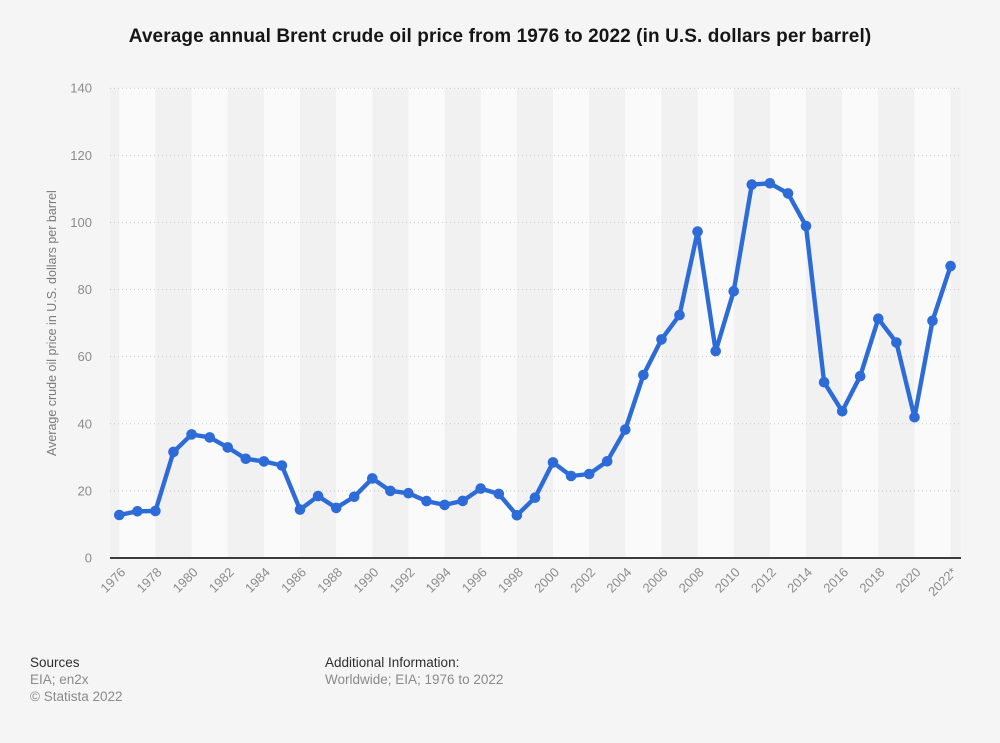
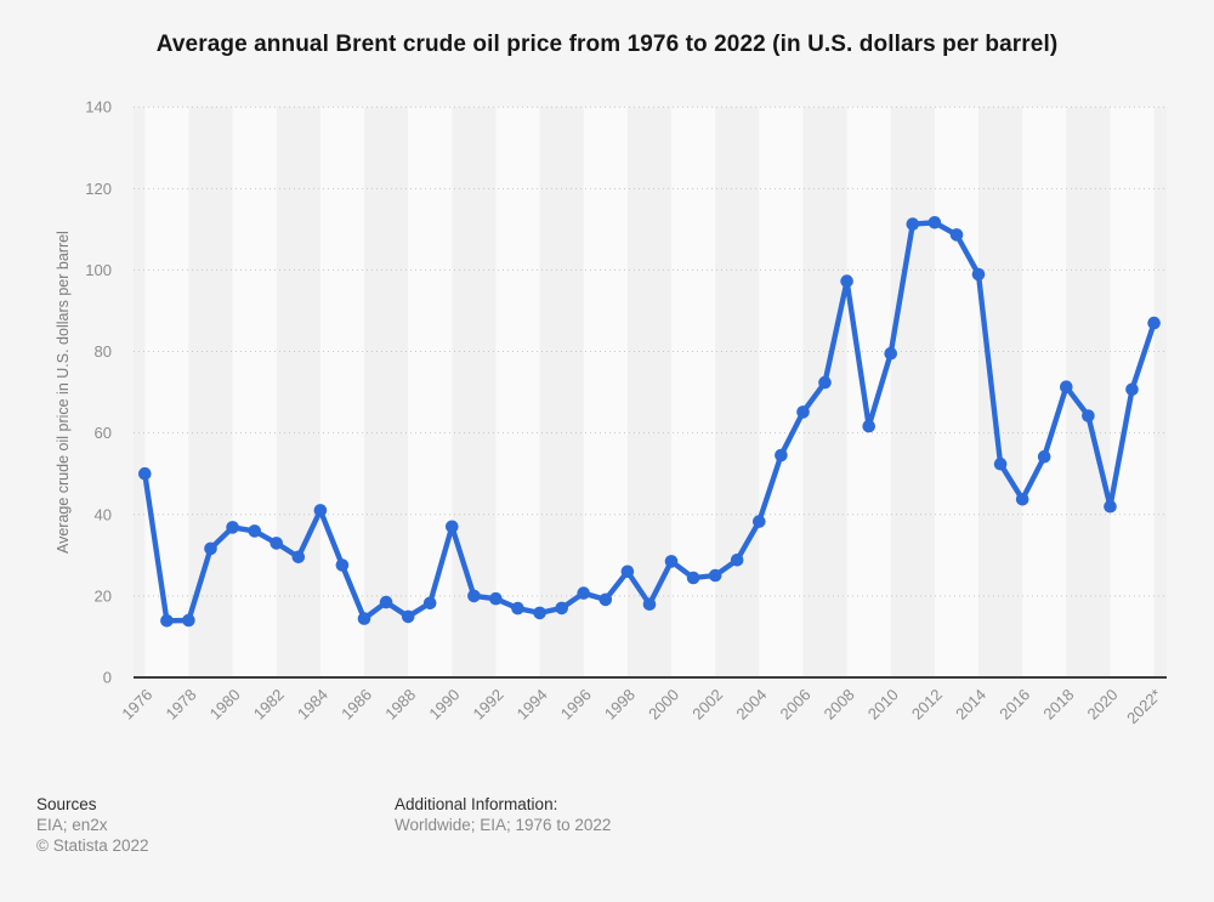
1976: 13 -> 50
1984: 29 -> 41
1990: 24 -> 37
1998: 13 -> 26
